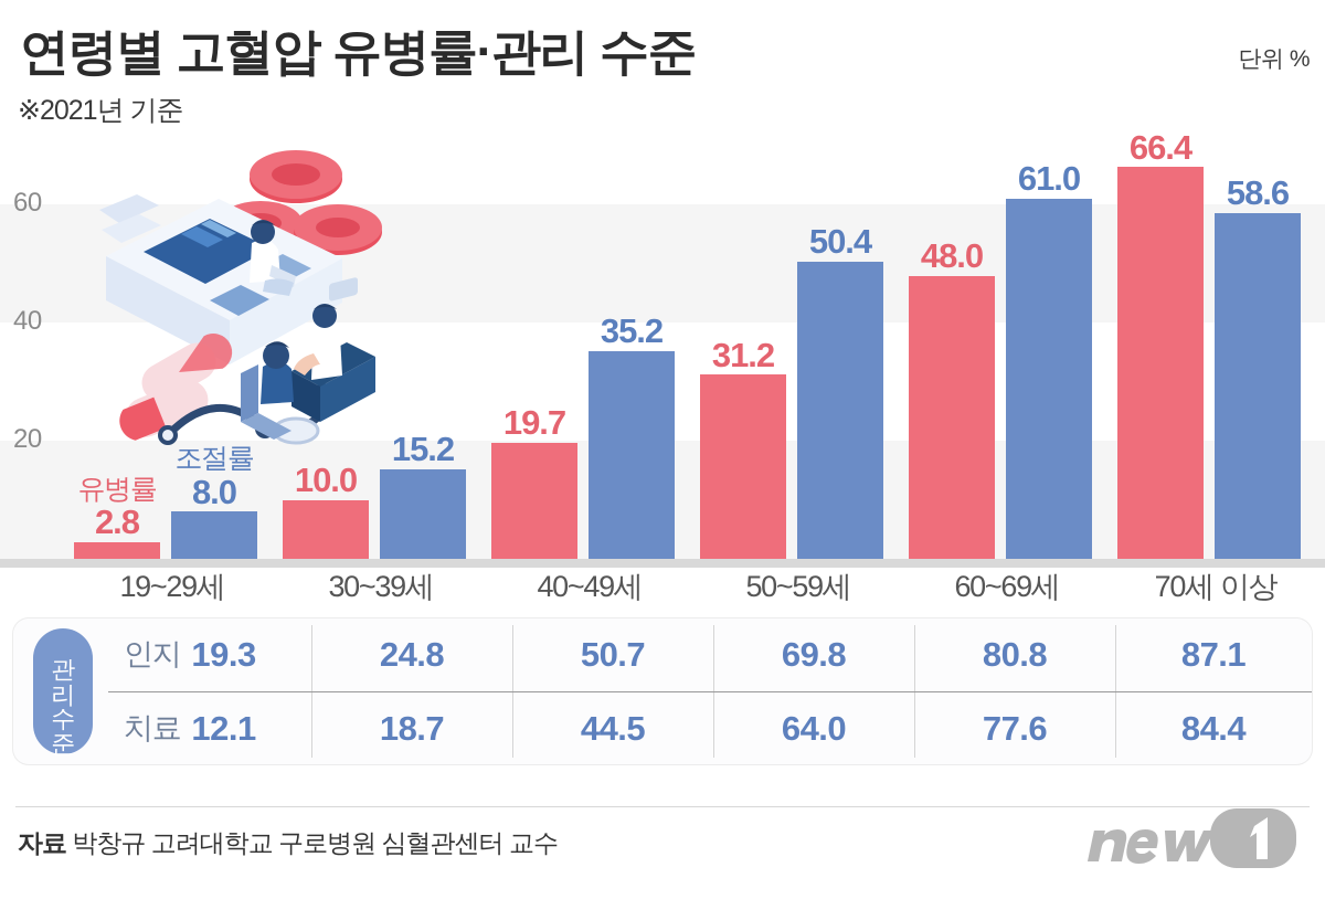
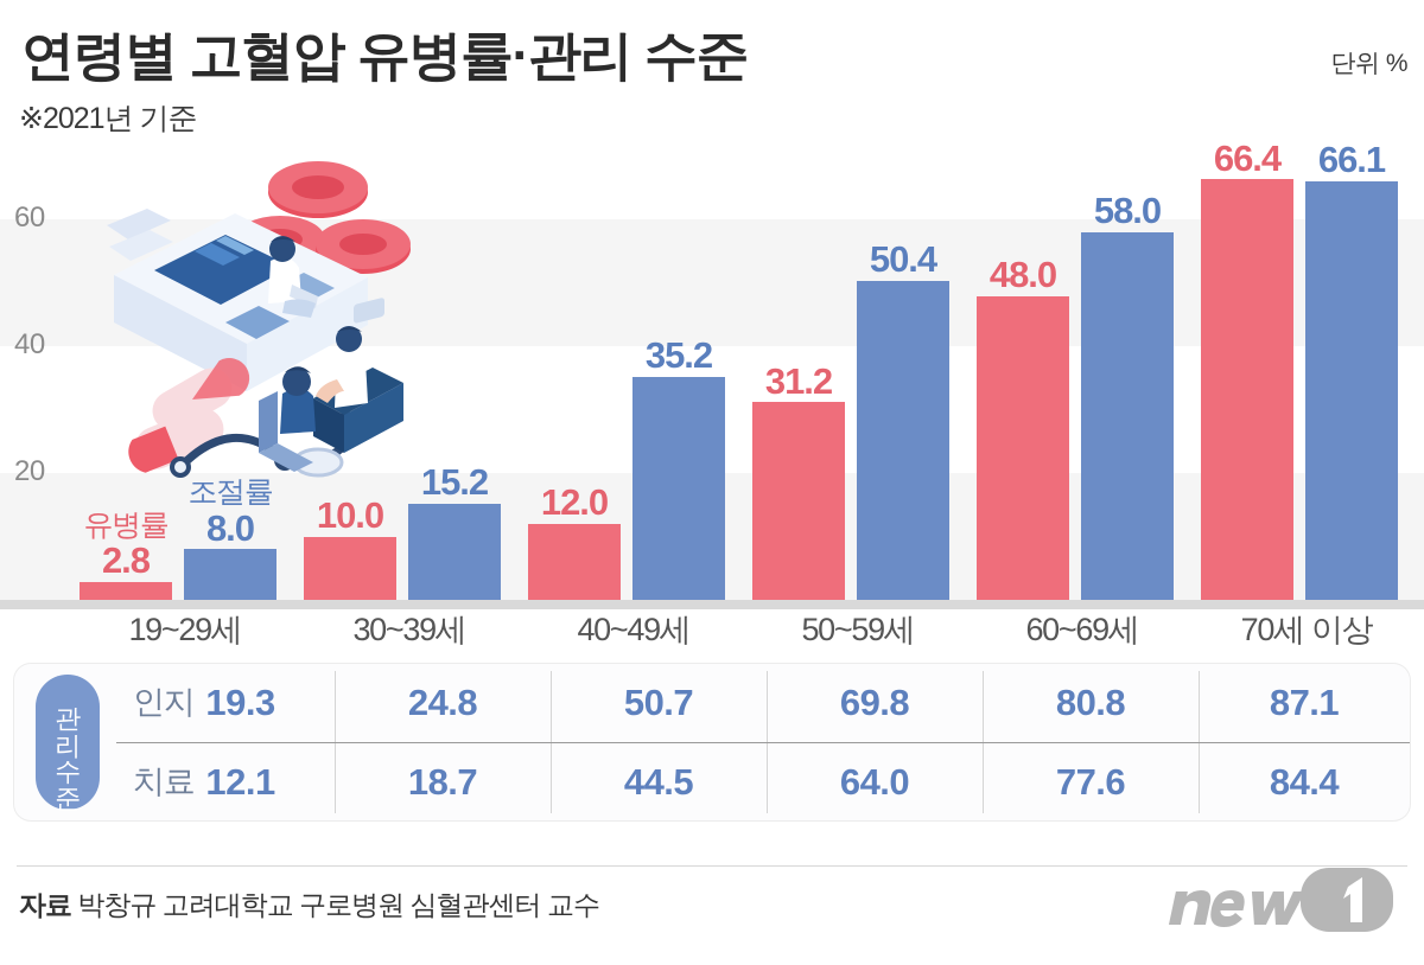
유병률/40~49세: 19.7 -> 12.0
조절률/60~69세: 61.0 -> 58.0
조절률/70세 이상: 58.6 -> 66.1
